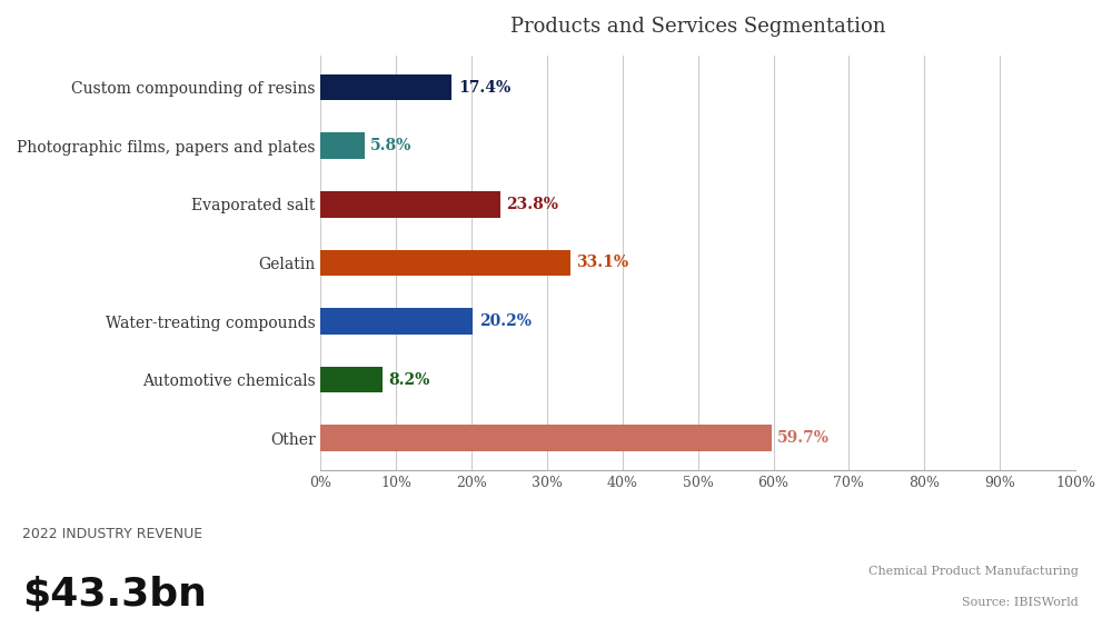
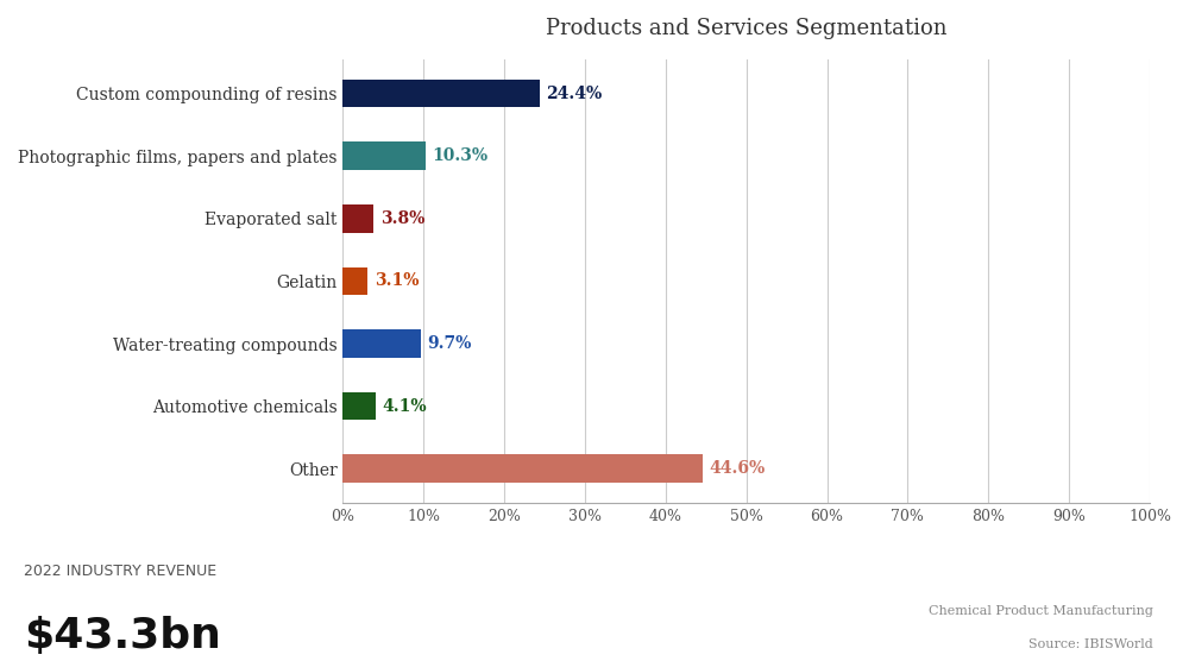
Custom compounding of resins: 17.4% -> 24.4%
Photographic films, papers and plates: 5.8% -> 10.3%
Evaporated salt: 23.8% -> 3.8%
Gelatin: 33.1% -> 3.1%
Water-treating compounds: 20.2% -> 9.7%
Automotive chemicals: 8.2% -> 4.1%
Other: 59.7% -> 44.6%
